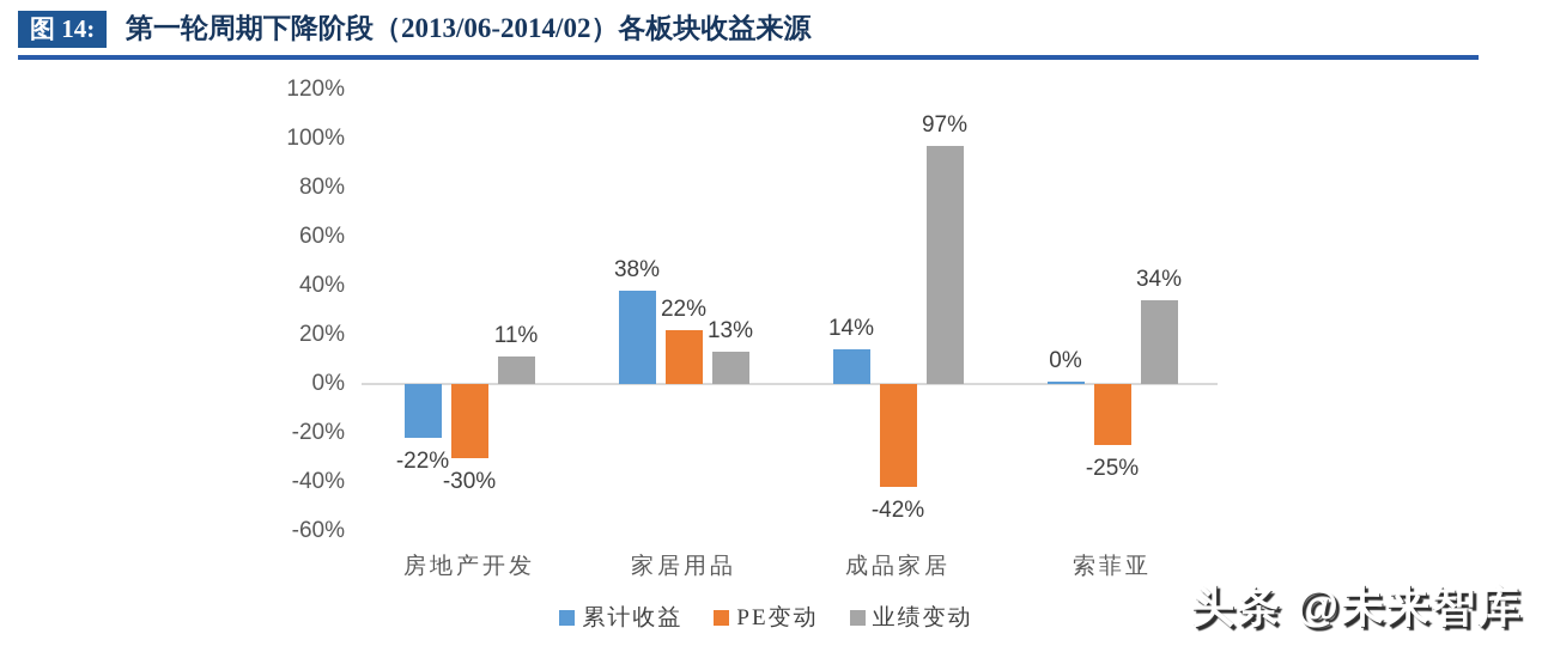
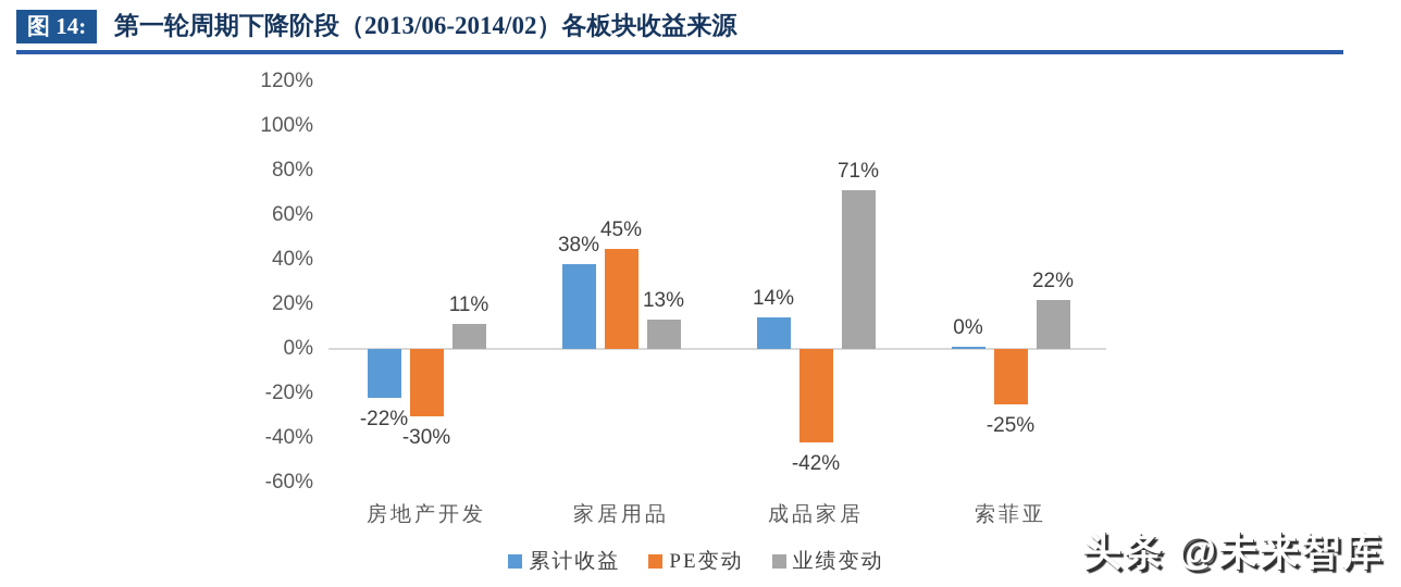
PE变动/家居用品: 22% -> 45%
业绩变动/成品家居: 97% -> 71%
业绩变动/索菲亚: 34% -> 22%
